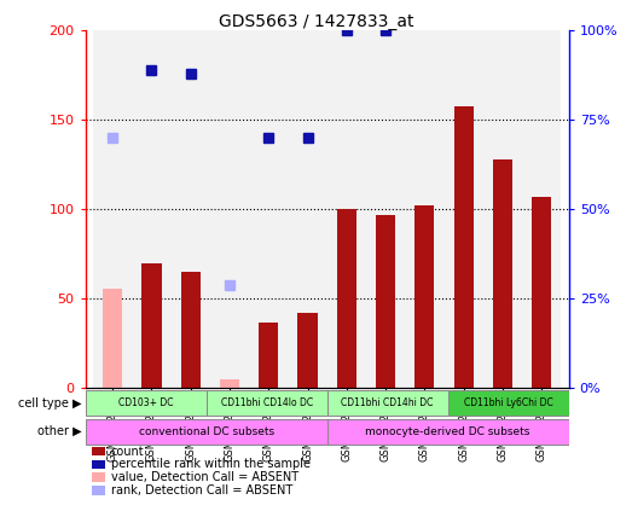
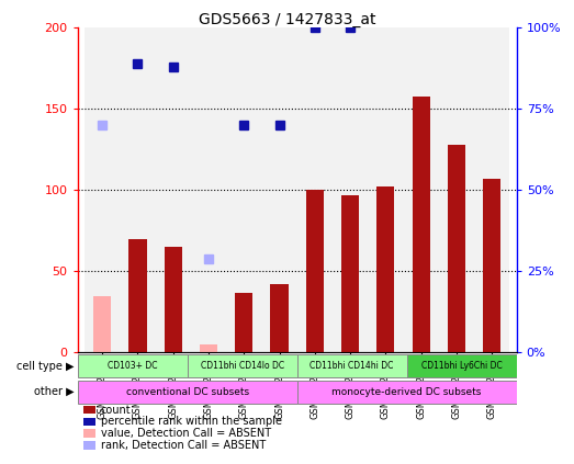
GSM1582752: 56 -> 35
